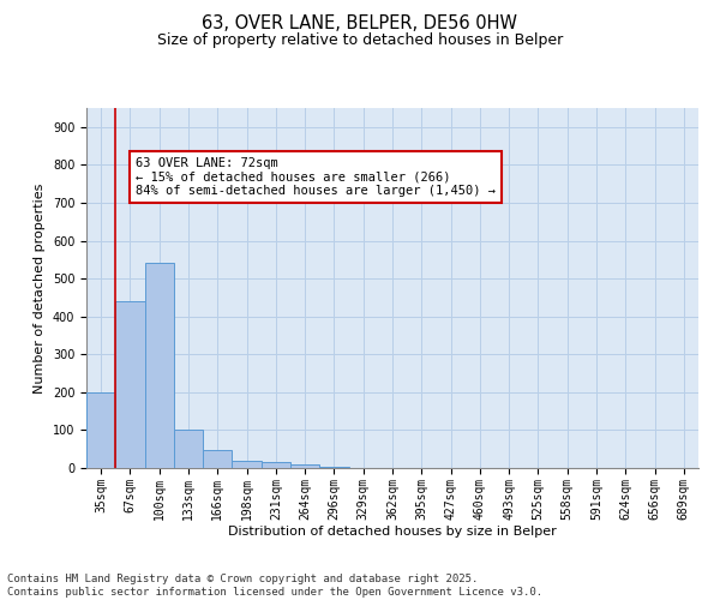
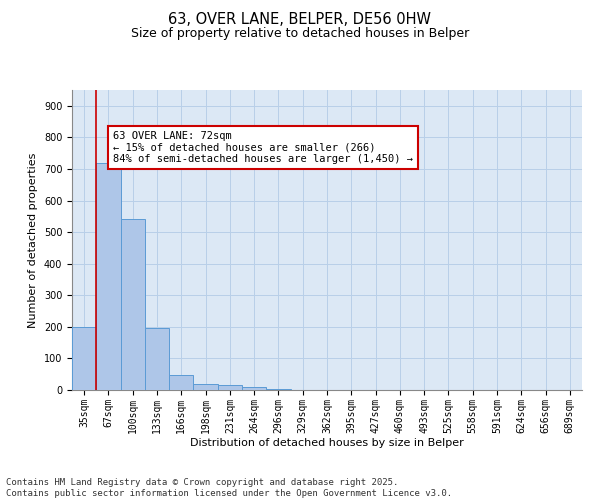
67sqm: 440 -> 720
133sqm: 100 -> 195
